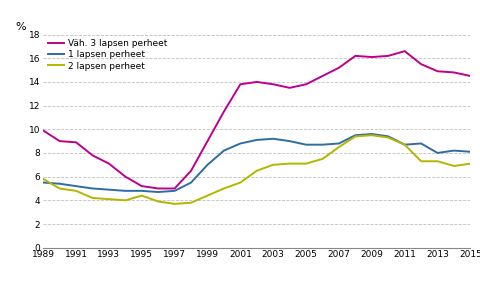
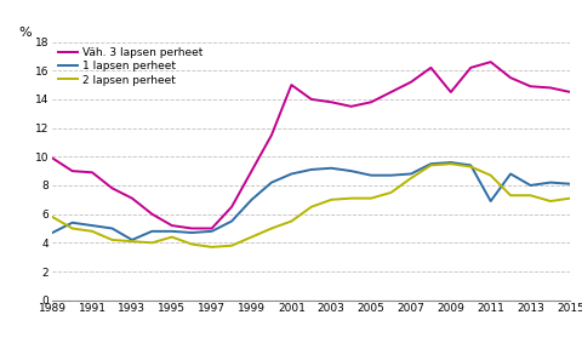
1 lapsen perheet/1989: 5.5 -> 4.7
1 lapsen perheet/1993: 4.9 -> 4.2
Väh. 3 lapsen perheet/2001: 13.8 -> 15.0
Väh. 3 lapsen perheet/2009: 16.1 -> 14.5
1 lapsen perheet/2011: 8.7 -> 6.9
